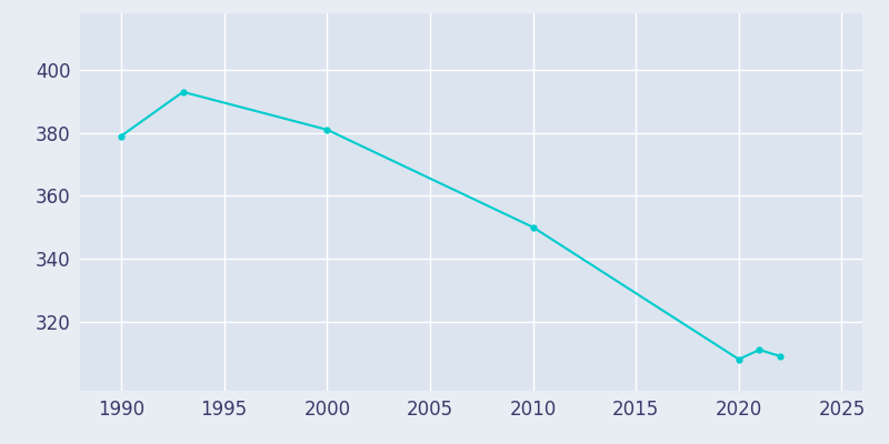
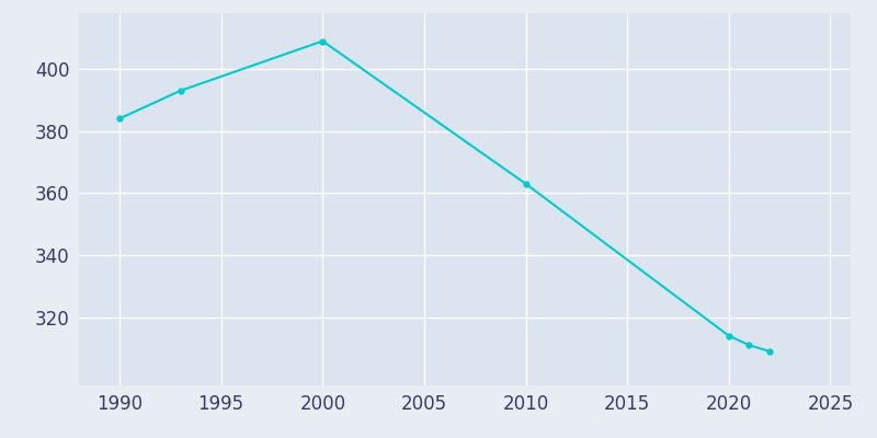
1990: 379 -> 384
2000: 381 -> 409
2010: 350 -> 363
2020: 308 -> 314
